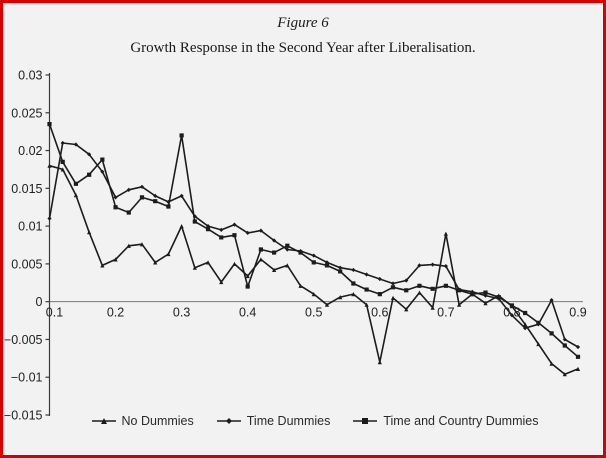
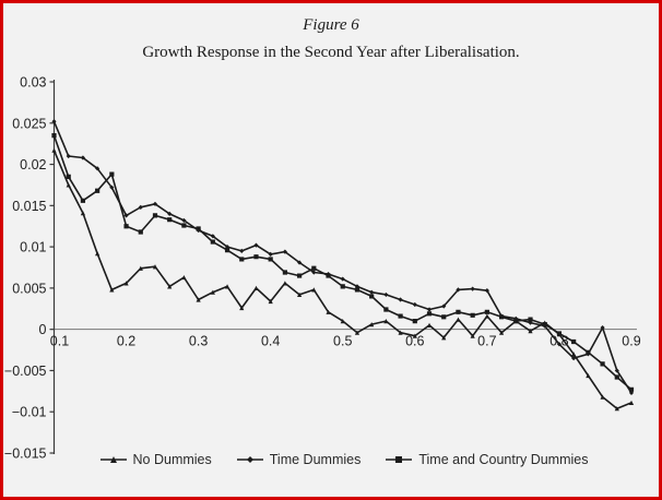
No Dummies/0.1: 0.018 -> 0.022
Time Dummies/0.1: 0.011 -> 0.025
No Dummies/0.3: 0.010 -> 0.004
Time Dummies/0.3: 0.014 -> 0.012
Time and Country Dummies/0.3: 0.022 -> 0.012
Time and Country Dummies/0.4: 0.002 -> 0.009
No Dummies/0.6: -0.008 -> -0.001
No Dummies/0.7: 0.009 -> 0.002
Time Dummies/0.9: -0.006 -> -0.008
